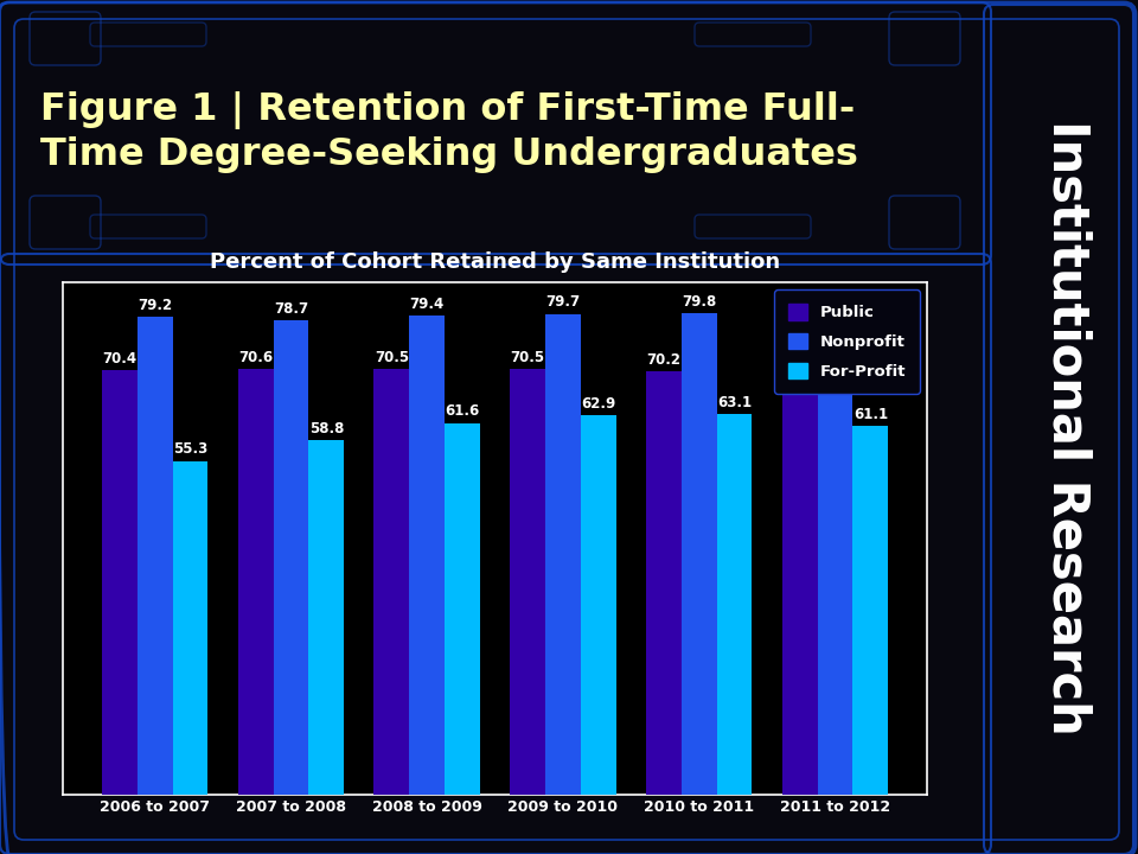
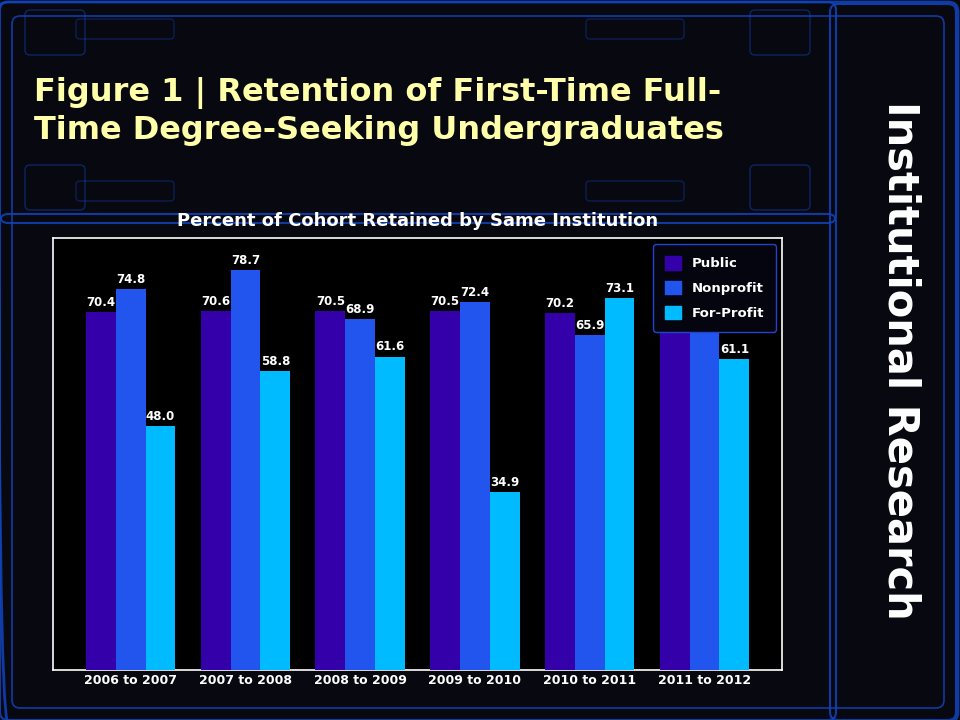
Nonprofit/2006 to 2007: 79.2 -> 74.8
For-Profit/2006 to 2007: 55.3 -> 48.0
Nonprofit/2008 to 2009: 79.4 -> 68.9
Nonprofit/2009 to 2010: 79.7 -> 72.4
For-Profit/2009 to 2010: 62.9 -> 34.9
Nonprofit/2010 to 2011: 79.8 -> 65.9
For-Profit/2010 to 2011: 63.1 -> 73.1
